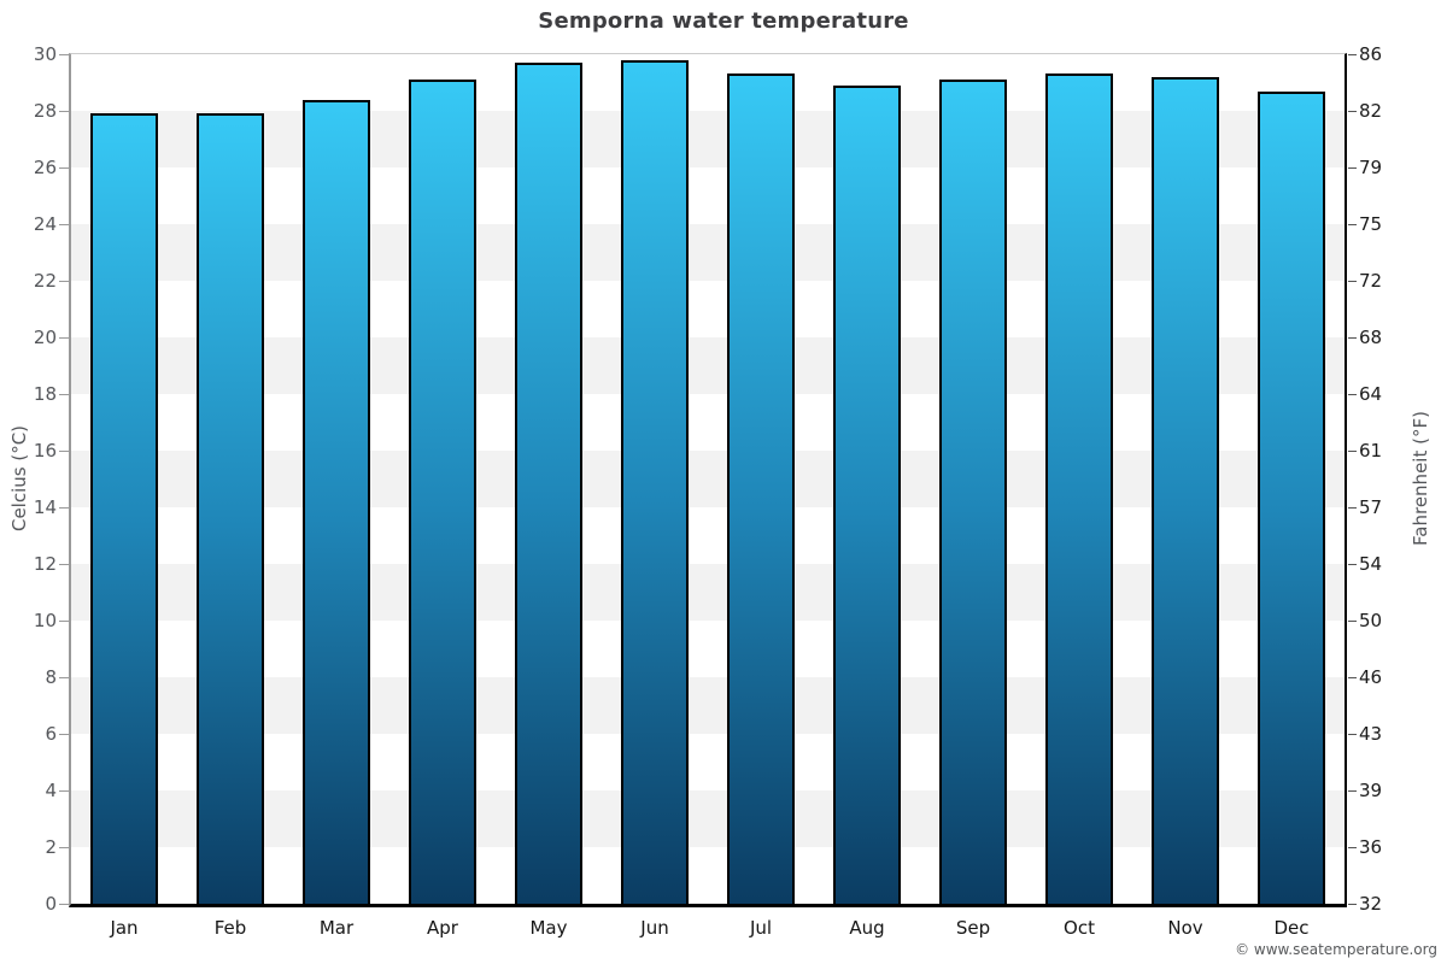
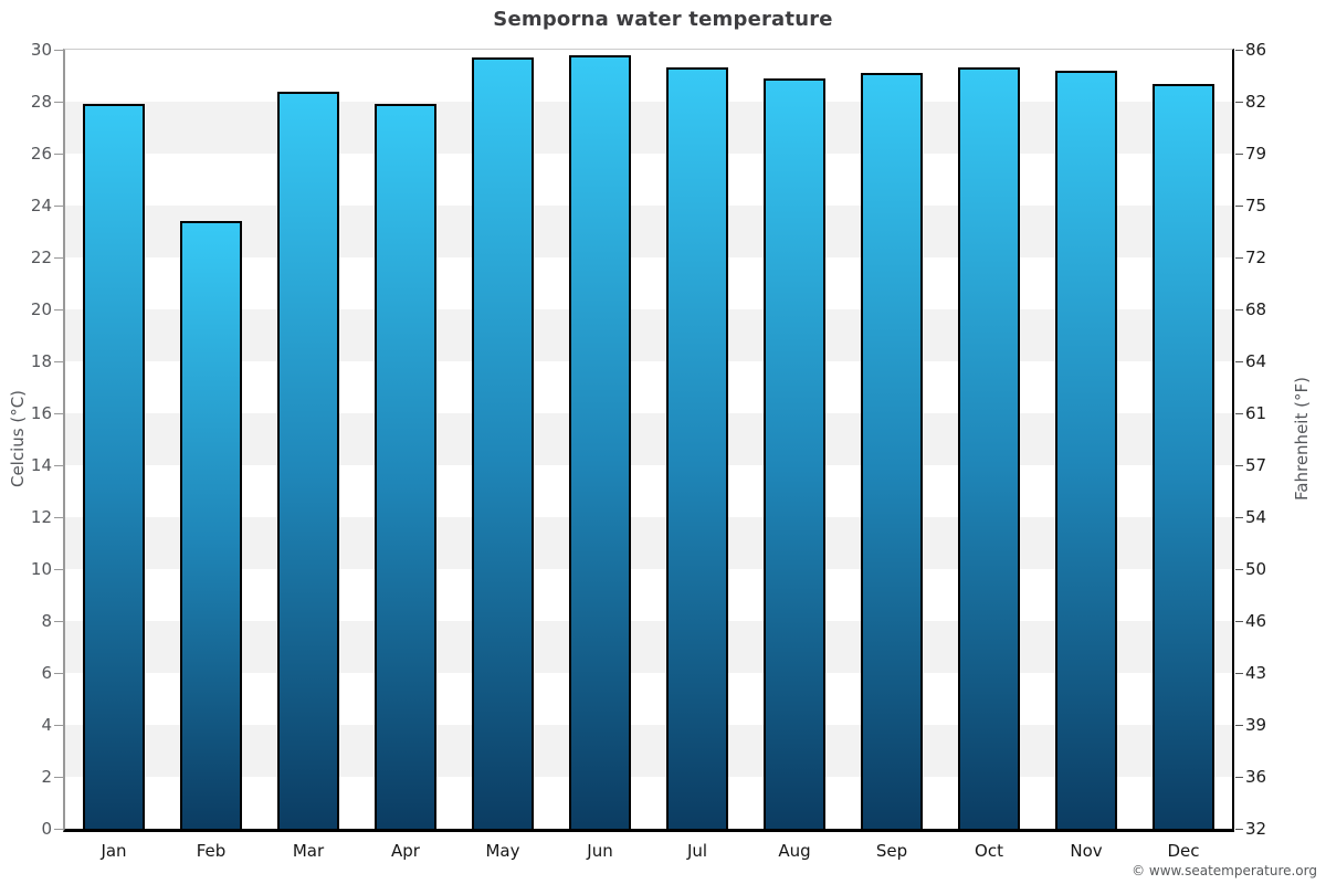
Feb: 27.9 -> 23.4
Apr: 29.1 -> 27.9
